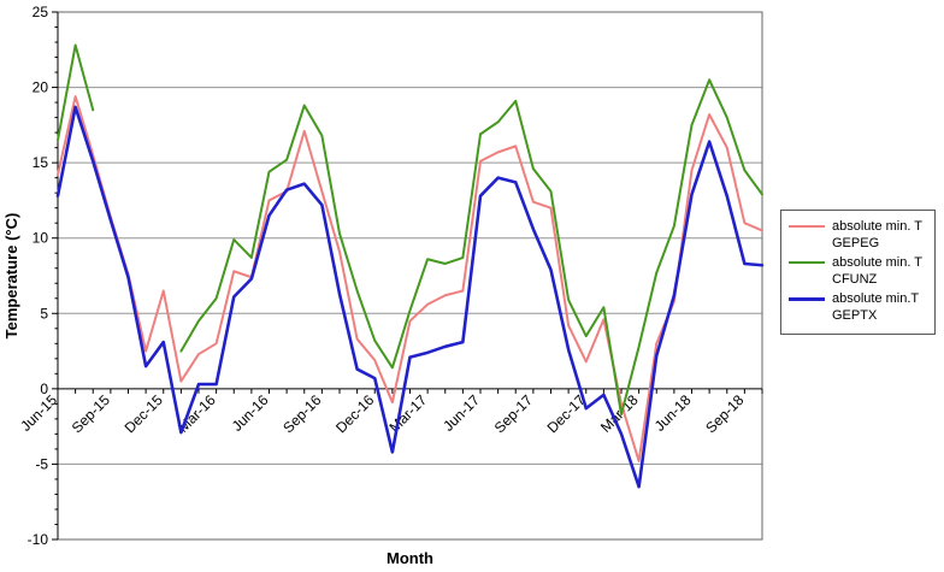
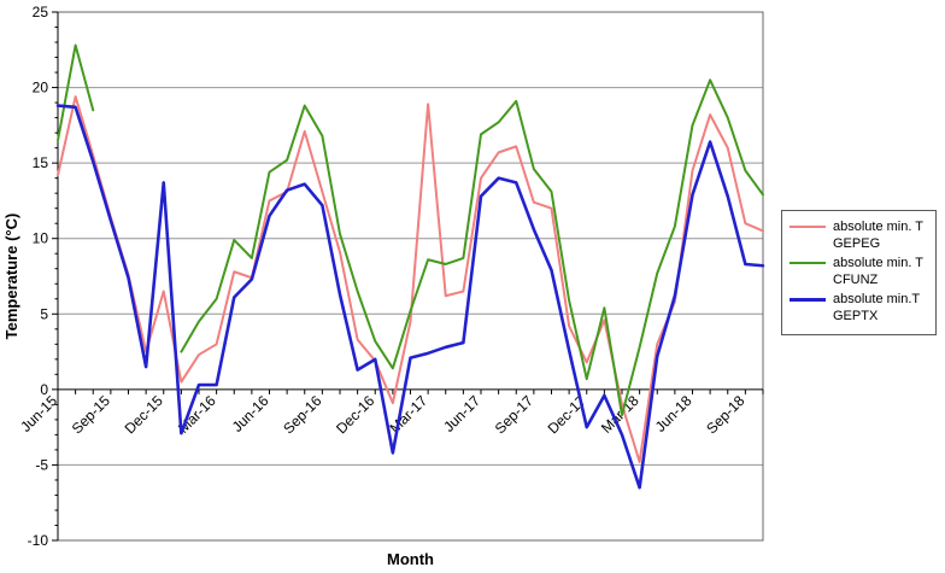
absolute min.T GEPTX/Jun-15: 12.8 -> 18.8
absolute min.T GEPTX/Dec-15: 3.1 -> 13.7
absolute min.T GEPTX/Dec-16: 0.7 -> 2.0
absolute min. T GEPEG/Mar-17: 5.6 -> 18.9
absolute min. T GEPEG/Jun-17: 15.1 -> 14.0
absolute min. T CFUNZ/Dec-17: 3.5 -> 0.7
absolute min.T GEPTX/Dec-17: -1.3 -> -2.5
